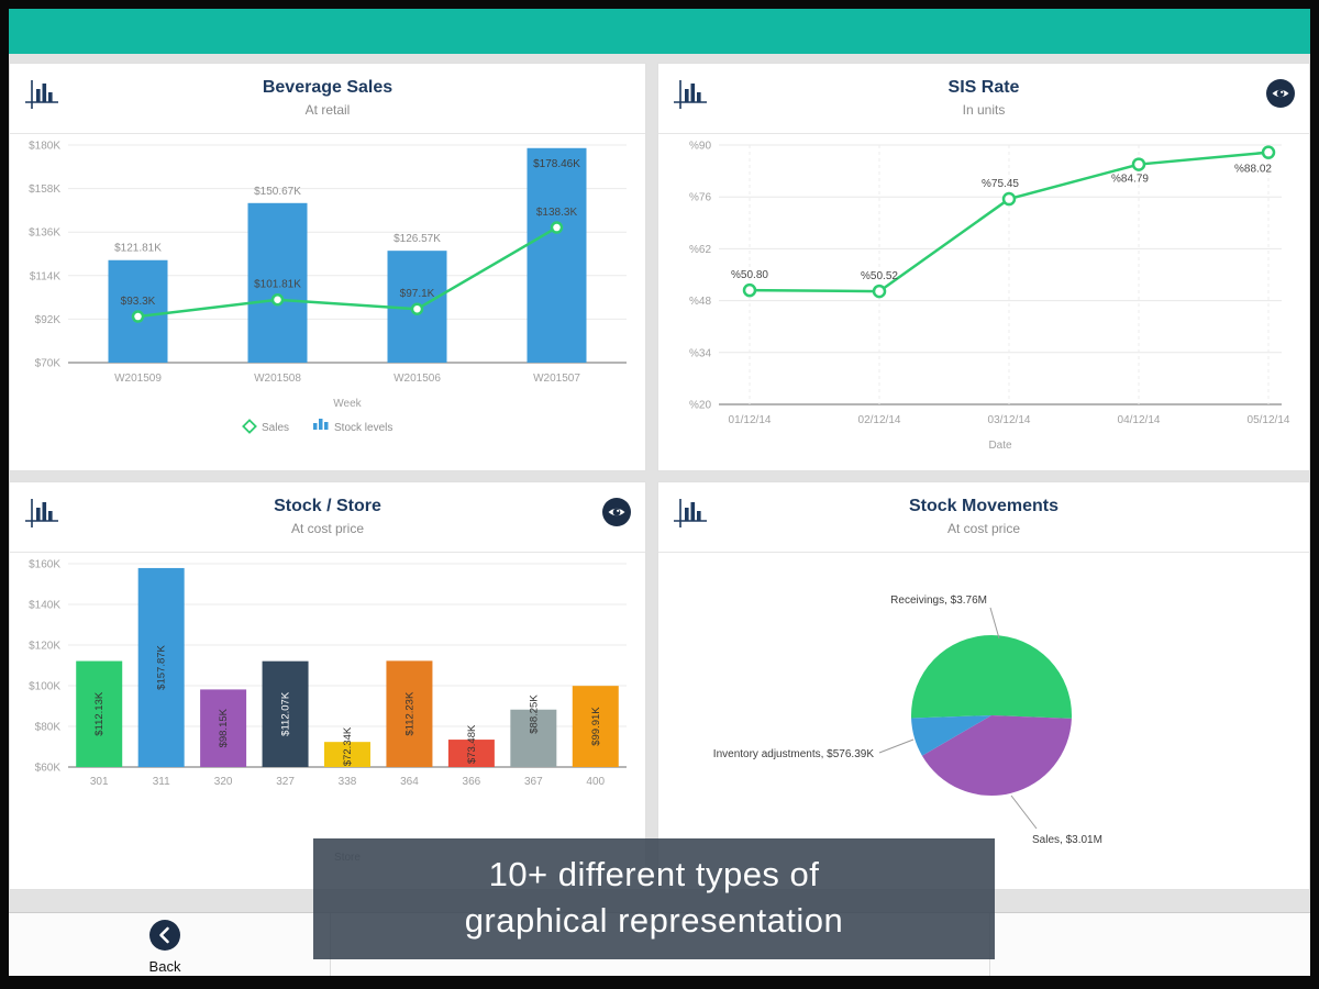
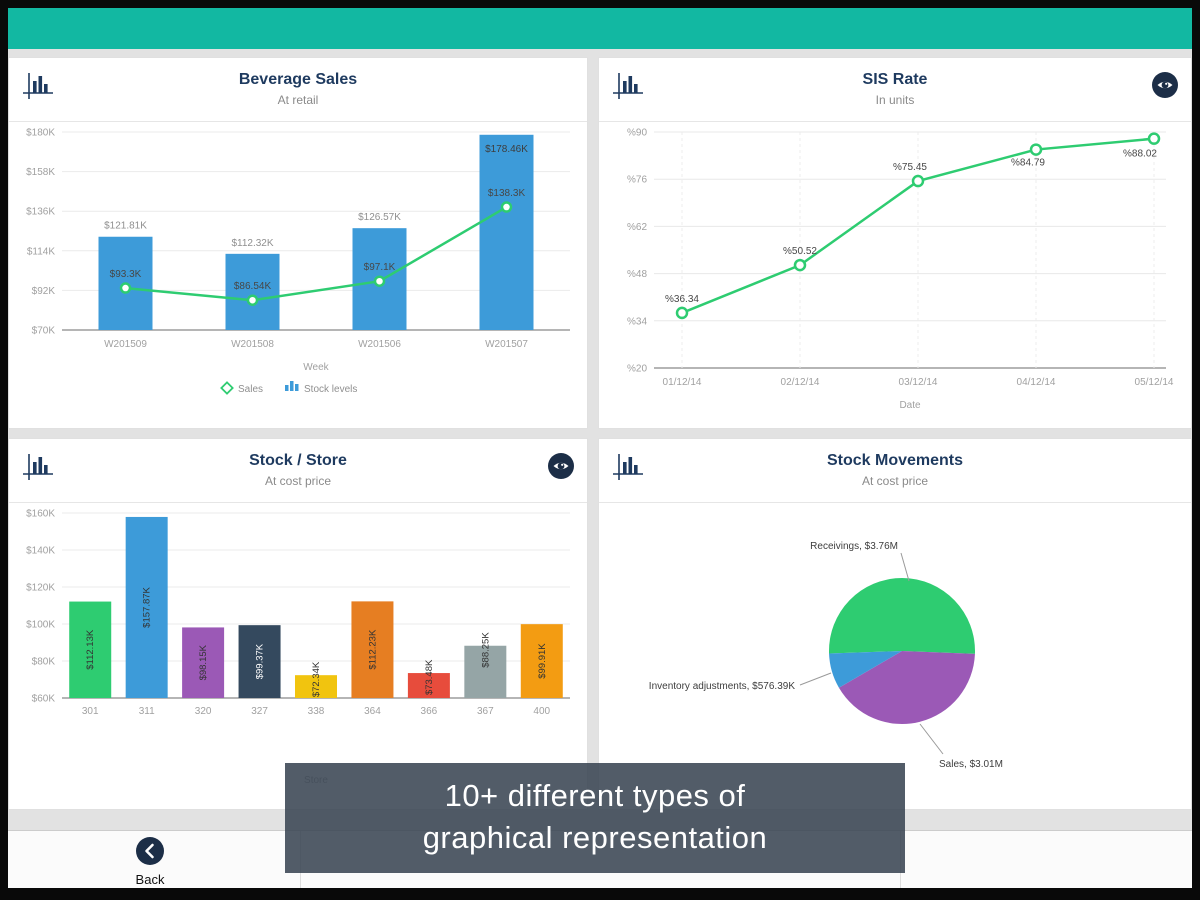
Beverage Sales/Stock levels/W201508: $150.67K -> $112.32K
Beverage Sales/Sales/W201508: $101.81K -> $86.54K
SIS Rate/01/12/14: 50.80 -> 36.34
Stock / Store/327: $112.07K -> $99.37K
